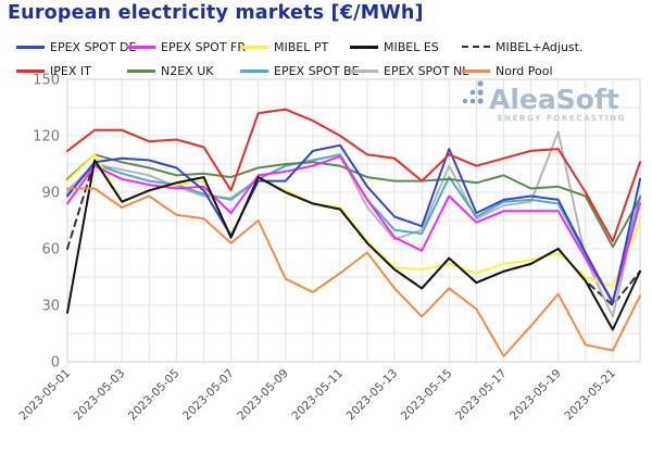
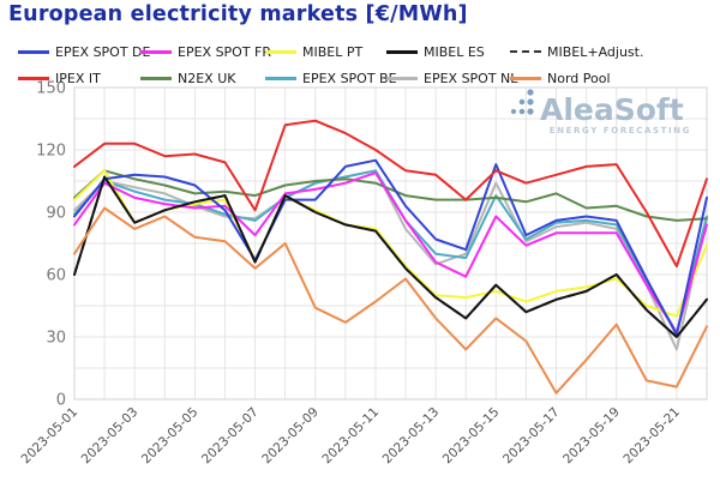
MIBEL ES/2023-05-01: 26 -> 60
Nord Pool/2023-05-01: 92 -> 70
EPEX SPOT NL/2023-05-19: 122 -> 82
MIBEL ES/2023-05-21: 17 -> 30
N2EX UK/2023-05-21: 61 -> 86
